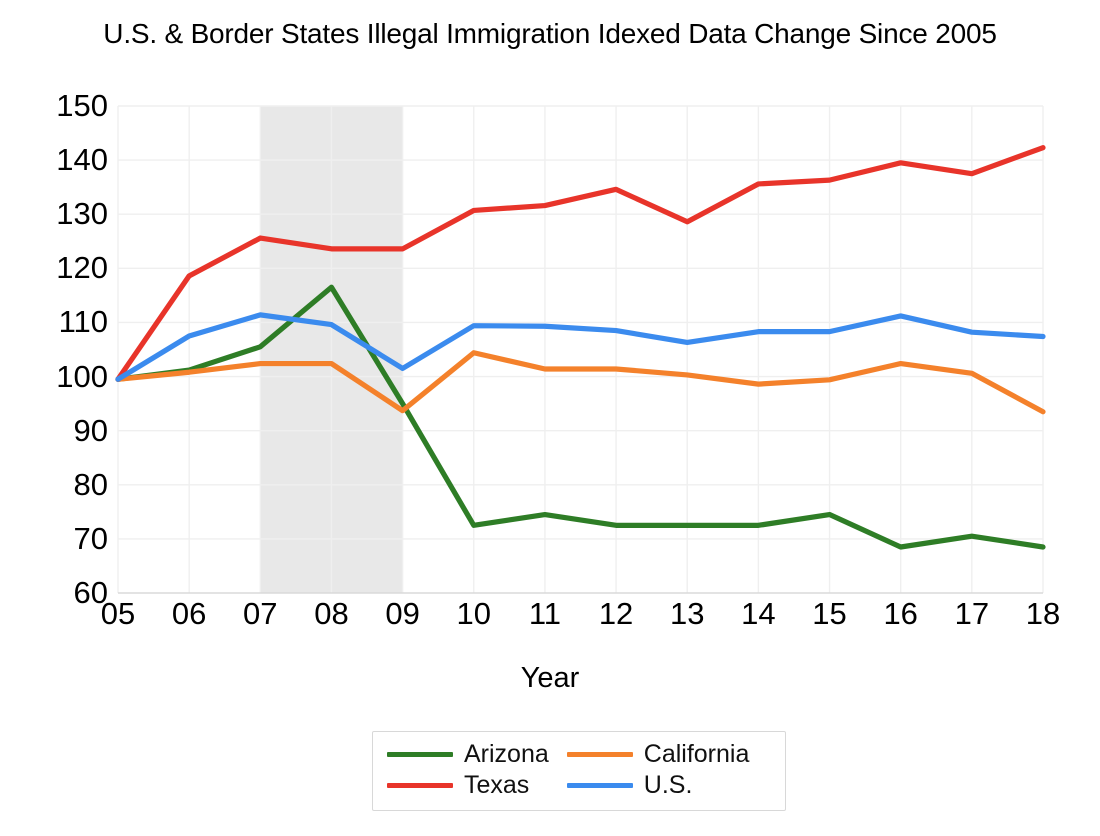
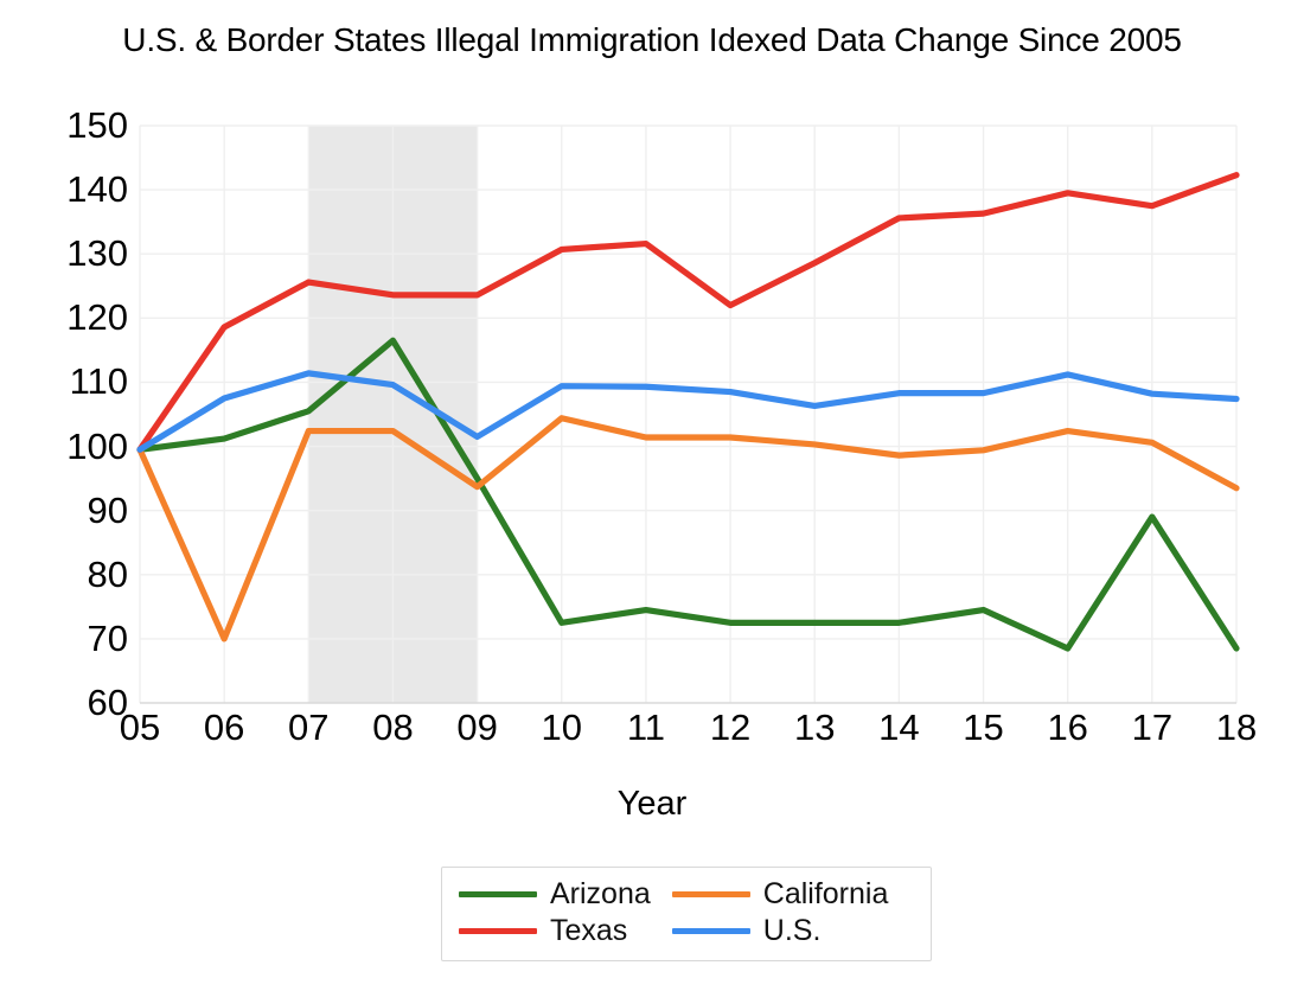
California/06: 101 -> 70
Texas/12: 135 -> 122
Arizona/17: 70 -> 89
